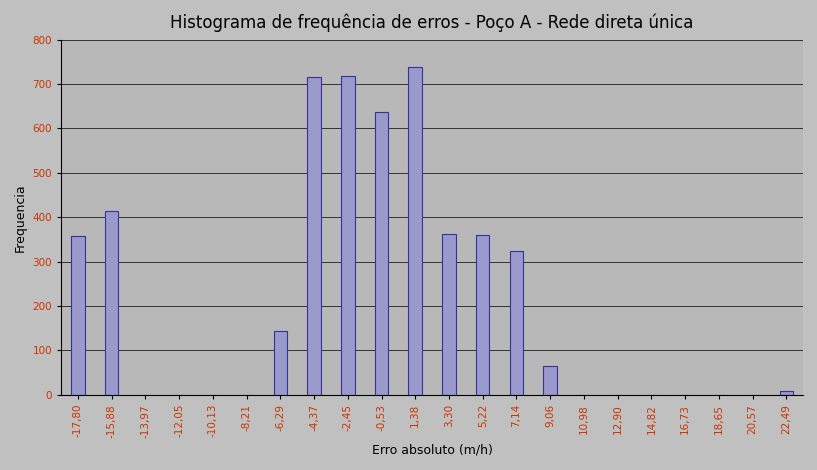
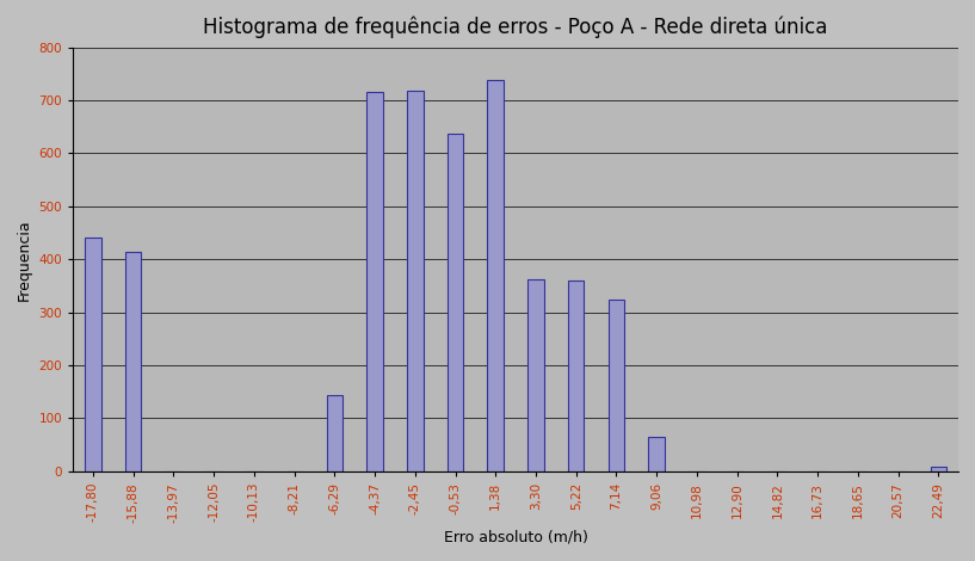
-17,80: 357 -> 440
